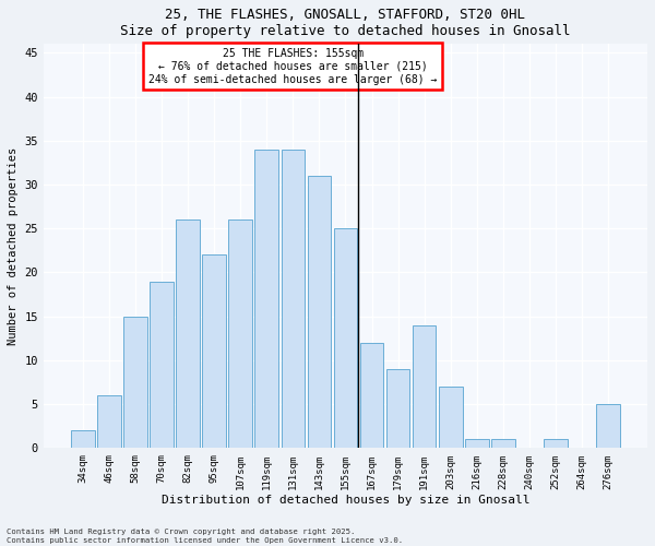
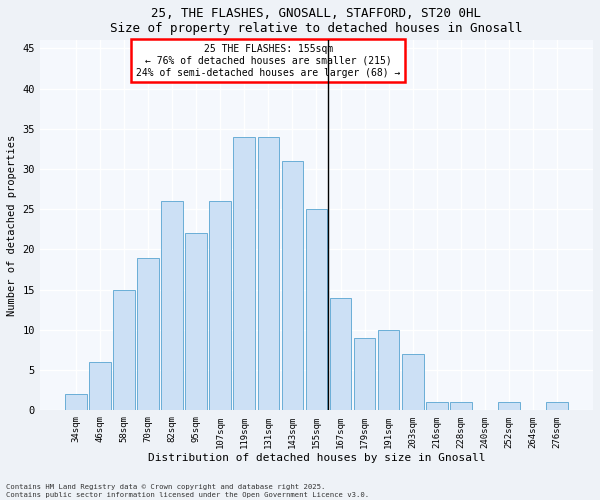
167sqm: 12 -> 14
191sqm: 14 -> 10
276sqm: 5 -> 1
